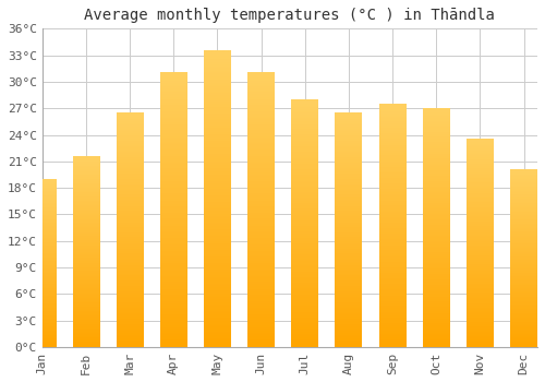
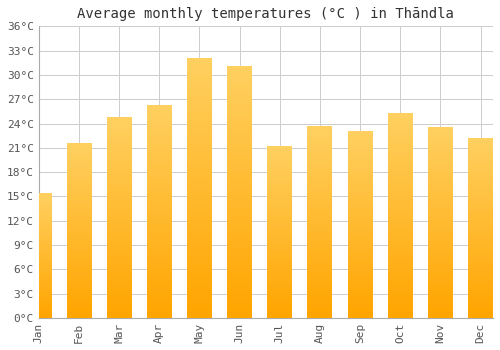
Jan: 19.0°C -> 15.4°C
Mar: 26.5°C -> 24.8°C
Apr: 31.0°C -> 26.2°C
May: 33.5°C -> 32.0°C
Jul: 28.0°C -> 21.2°C
Aug: 26.5°C -> 23.6°C
Sep: 27.5°C -> 23.0°C
Oct: 27.0°C -> 25.2°C
Dec: 20.0°C -> 22.2°C
